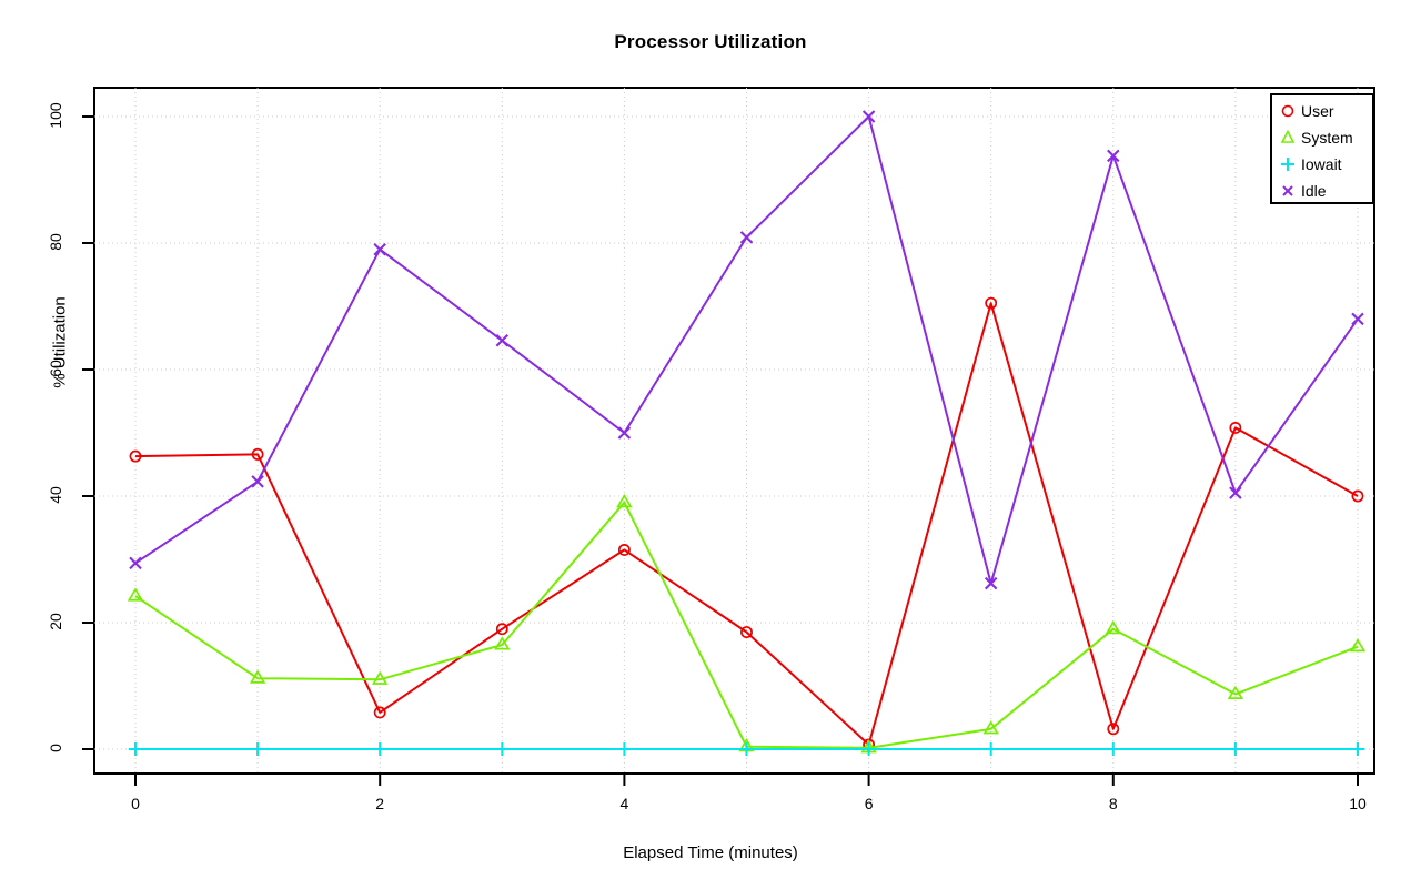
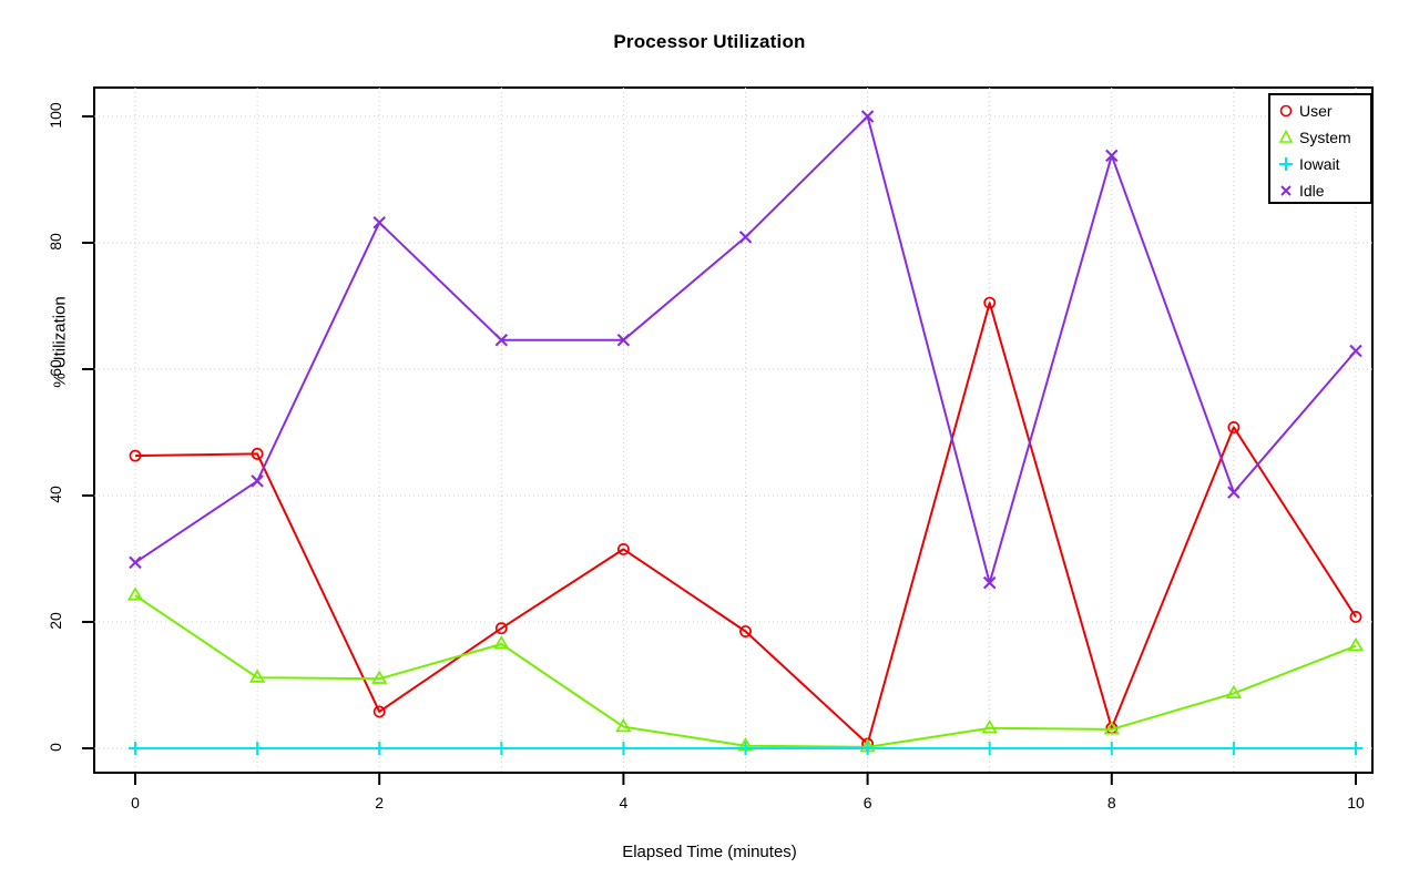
Idle/2: 79 -> 83
System/4: 39 -> 3
Idle/4: 50 -> 65
System/8: 19 -> 3
User/10: 40 -> 21
Idle/10: 68 -> 63
